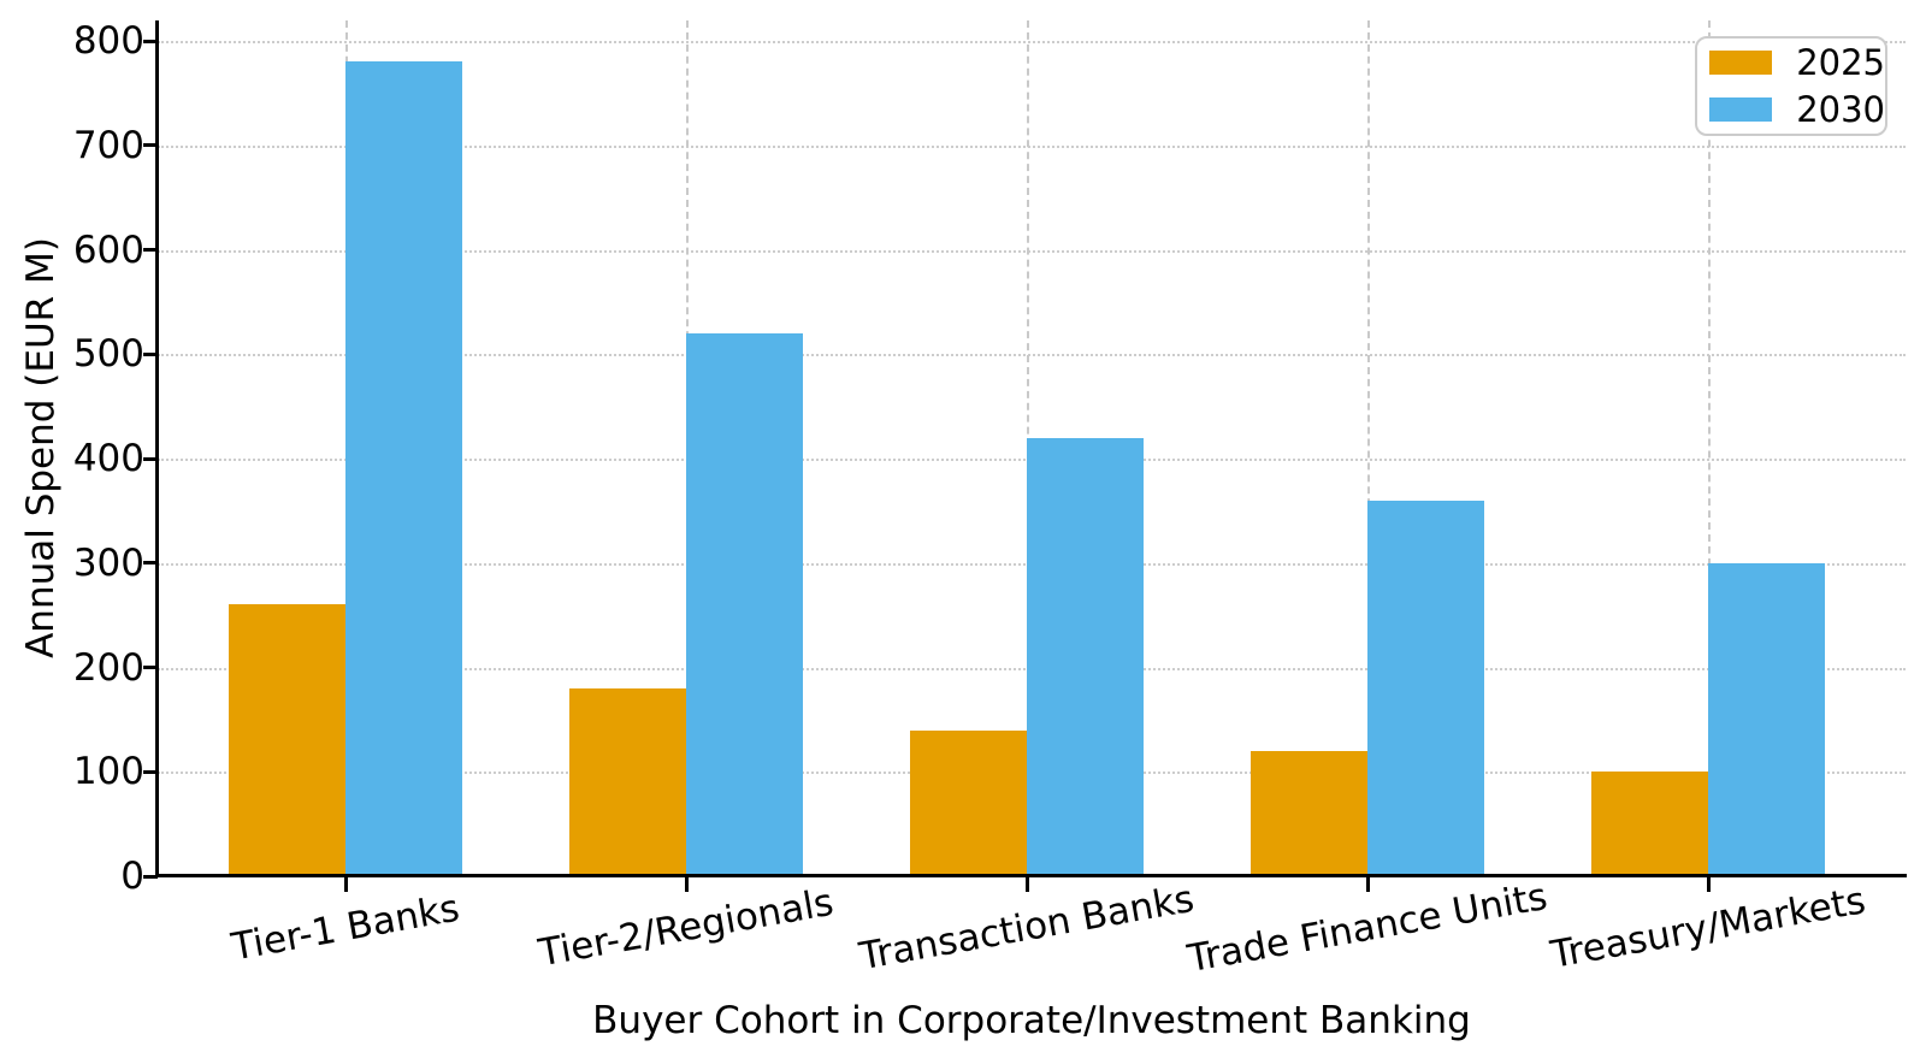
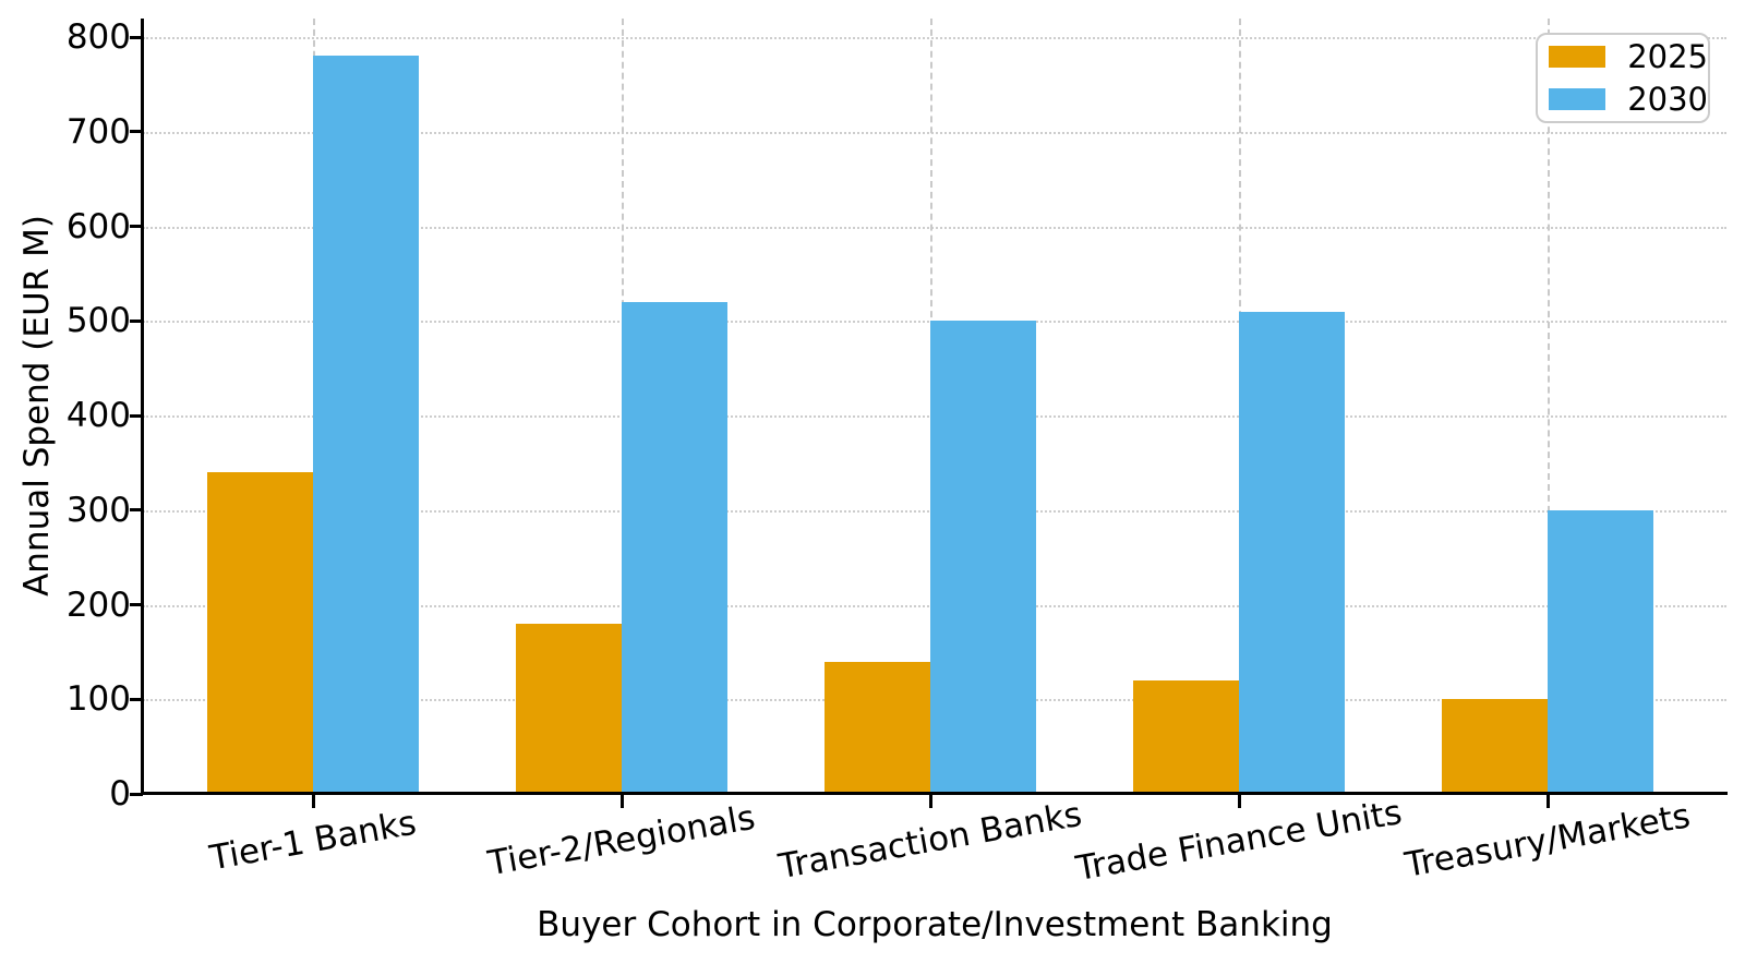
2025/Tier-1 Banks: 260 -> 340
2030/Transaction Banks: 420 -> 500
2030/Trade Finance Units: 360 -> 510
